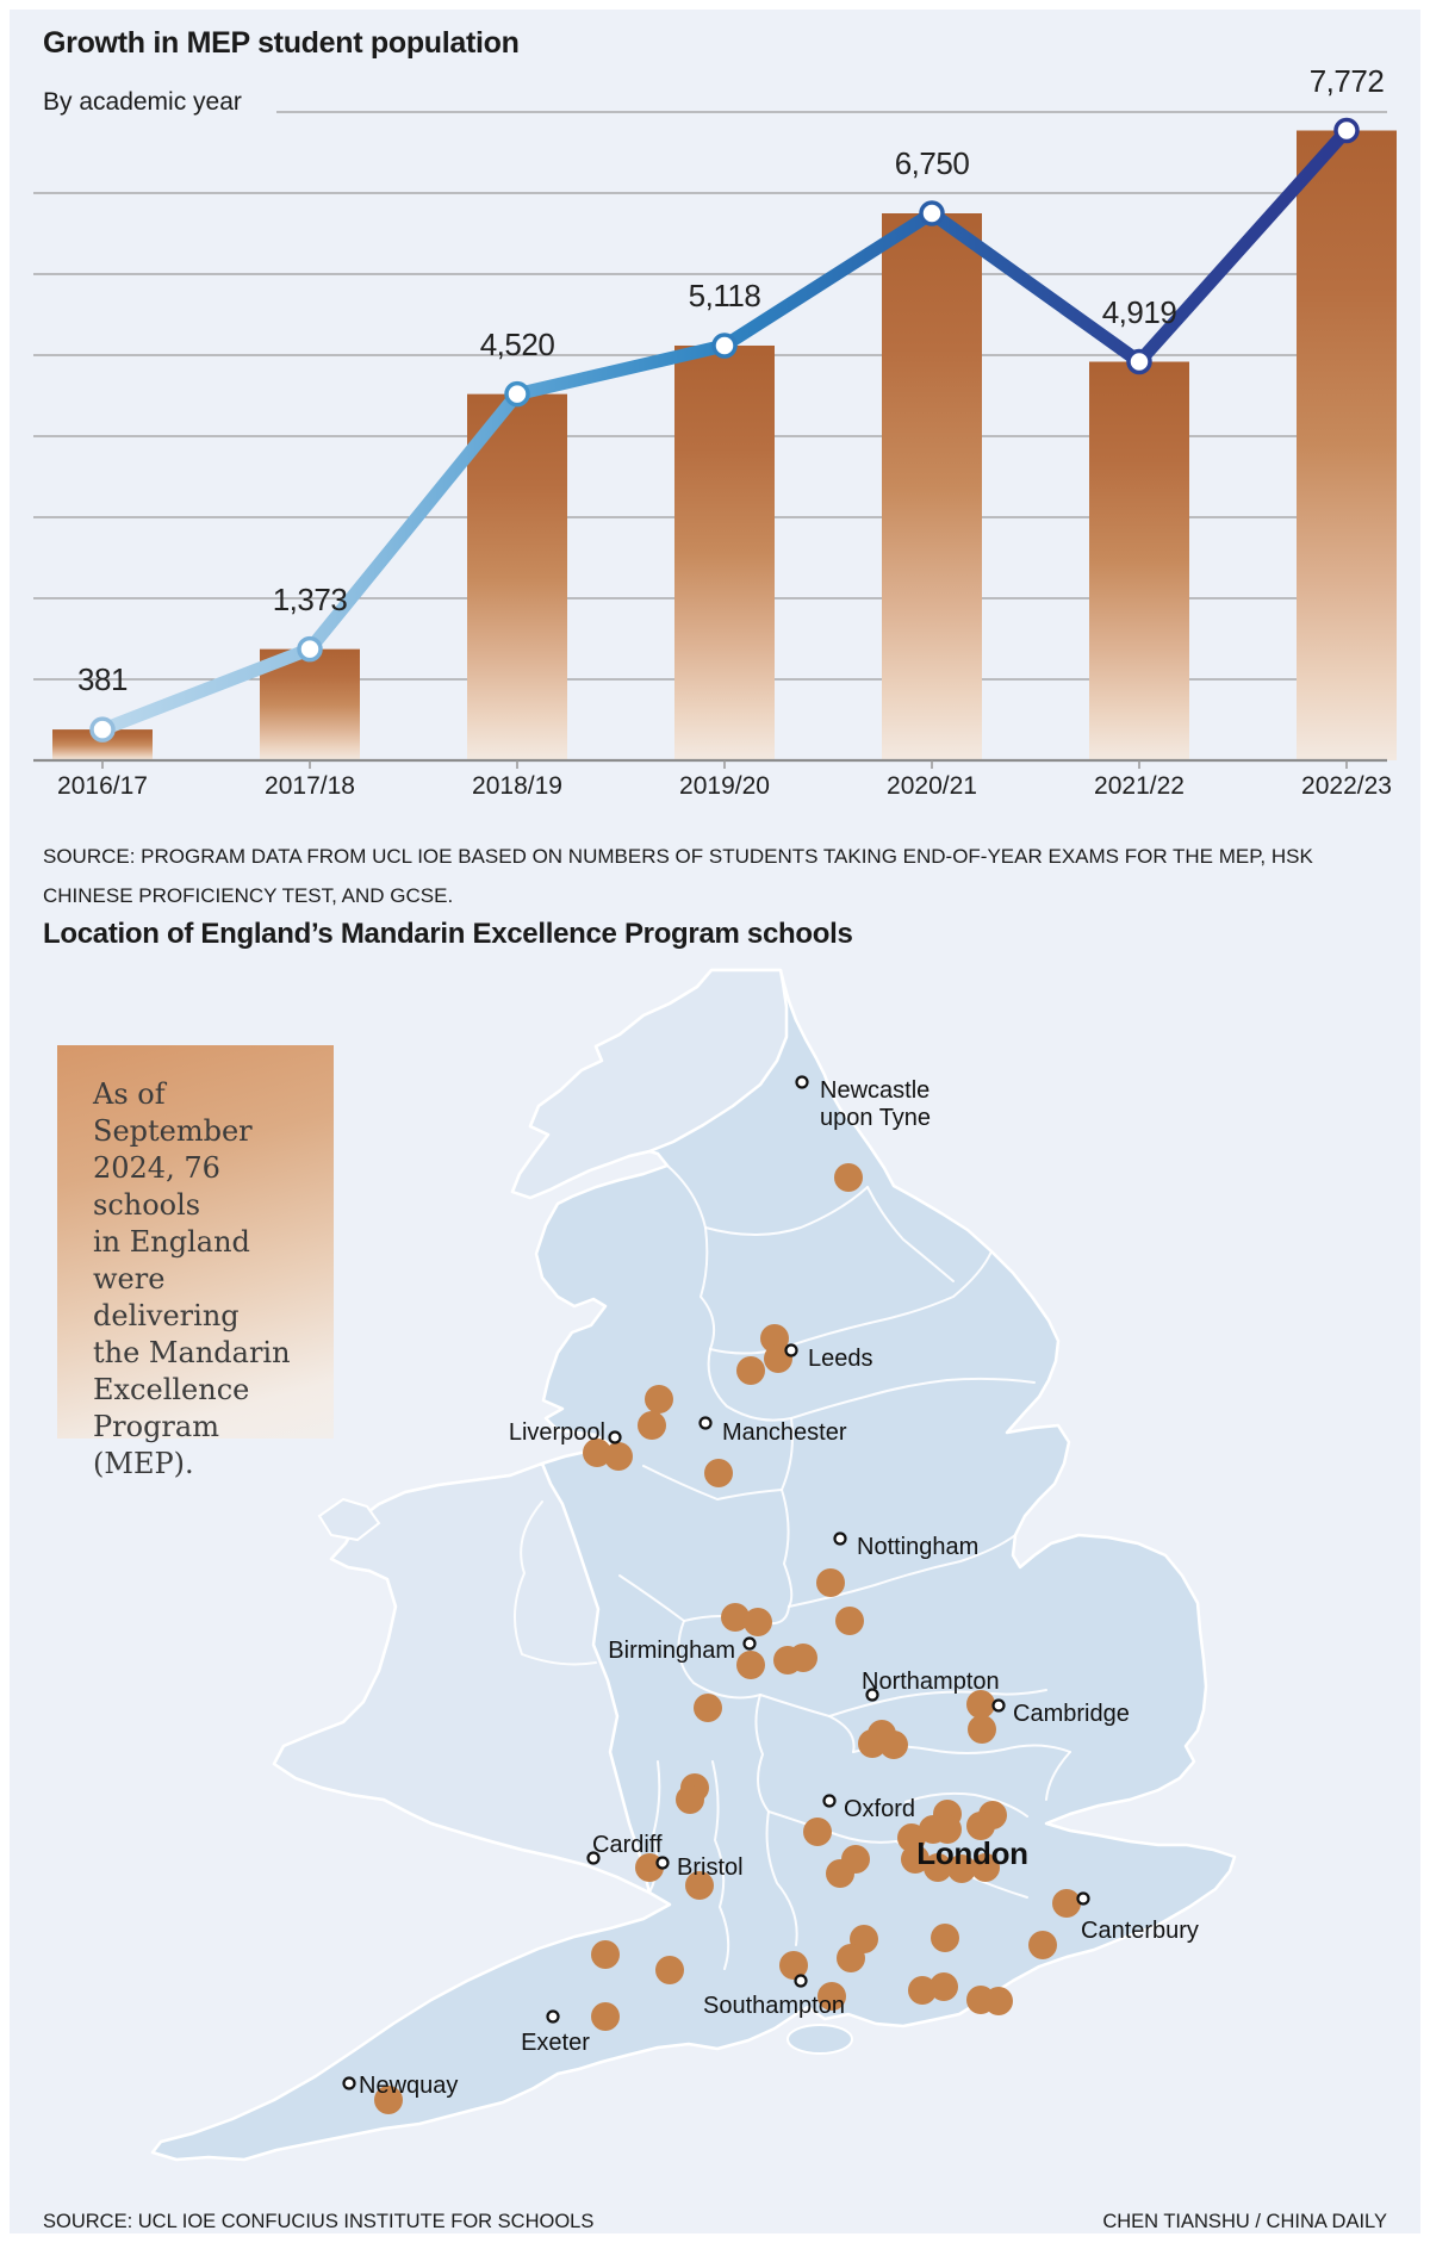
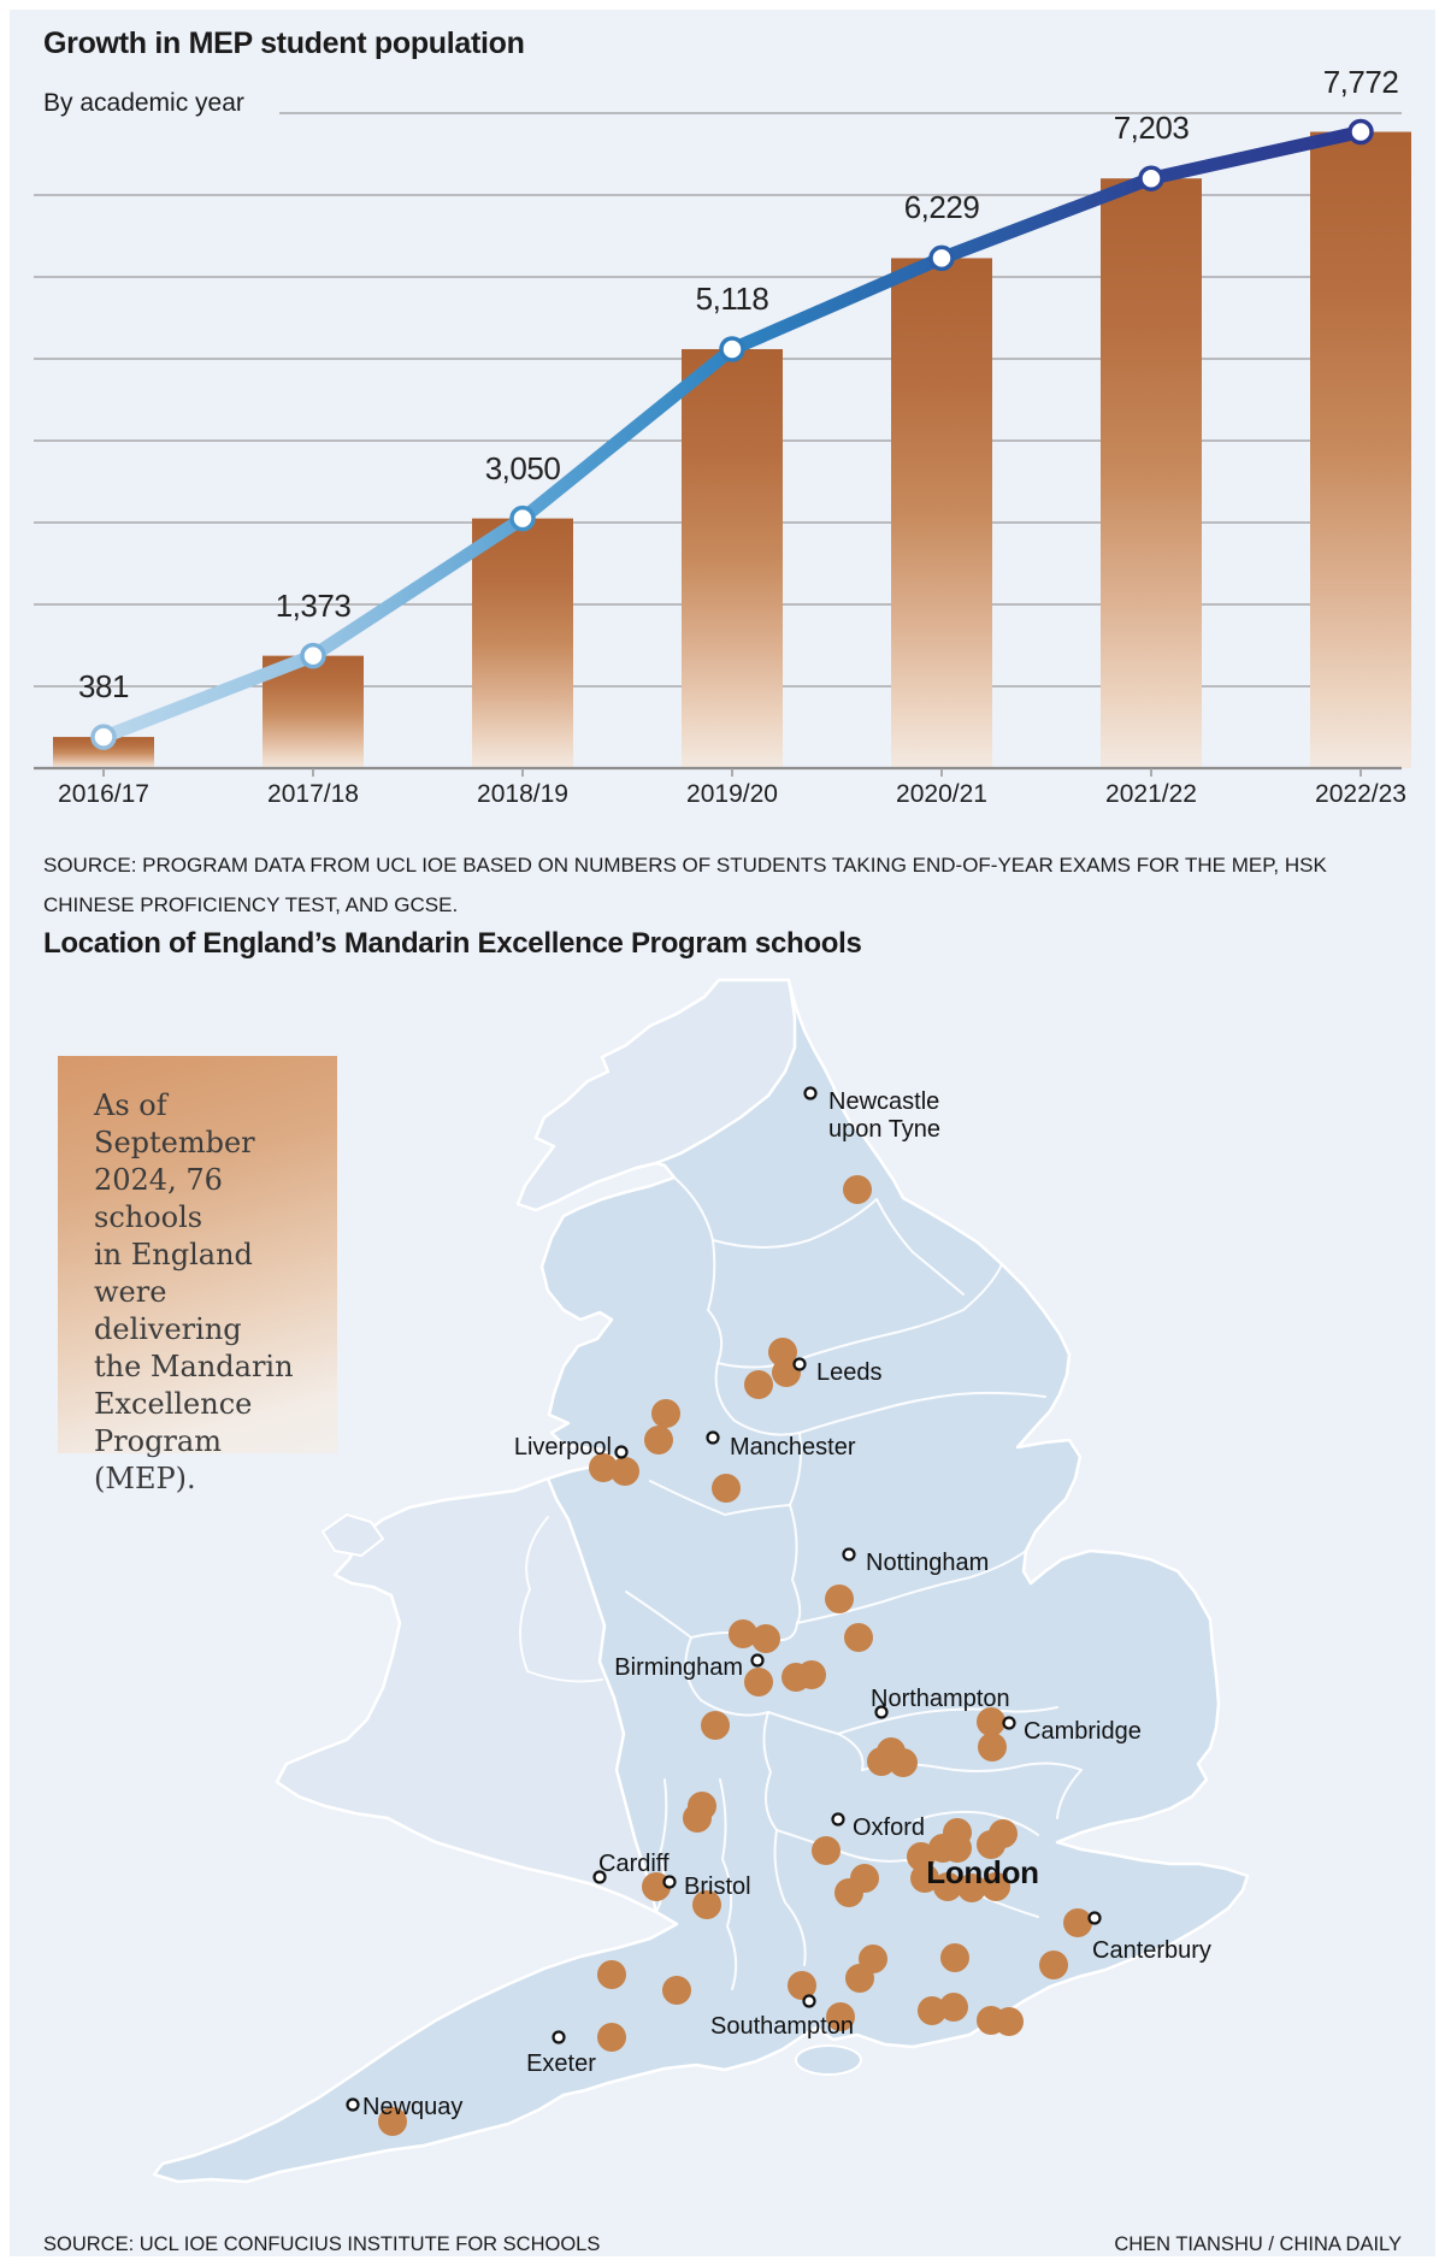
2018/19: 4,520 -> 3,050
2020/21: 6,750 -> 6,229
2021/22: 4,919 -> 7,203
